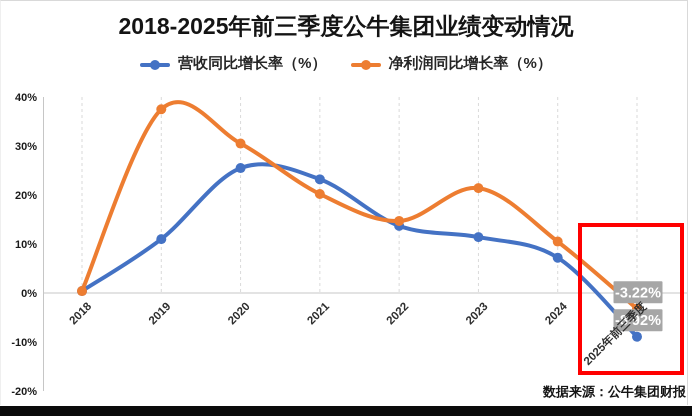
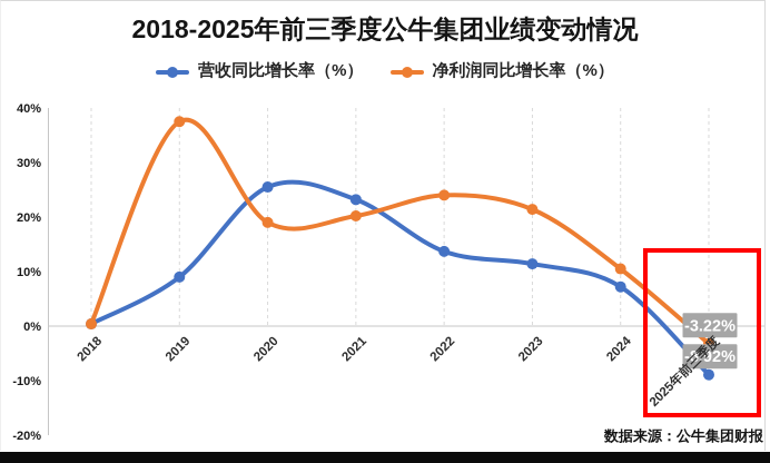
营收同比增长率（%）/2019: 11% -> 9%
净利润同比增长率（%）/2020: 30% -> 19%
净利润同比增长率（%）/2022: 15% -> 24%
